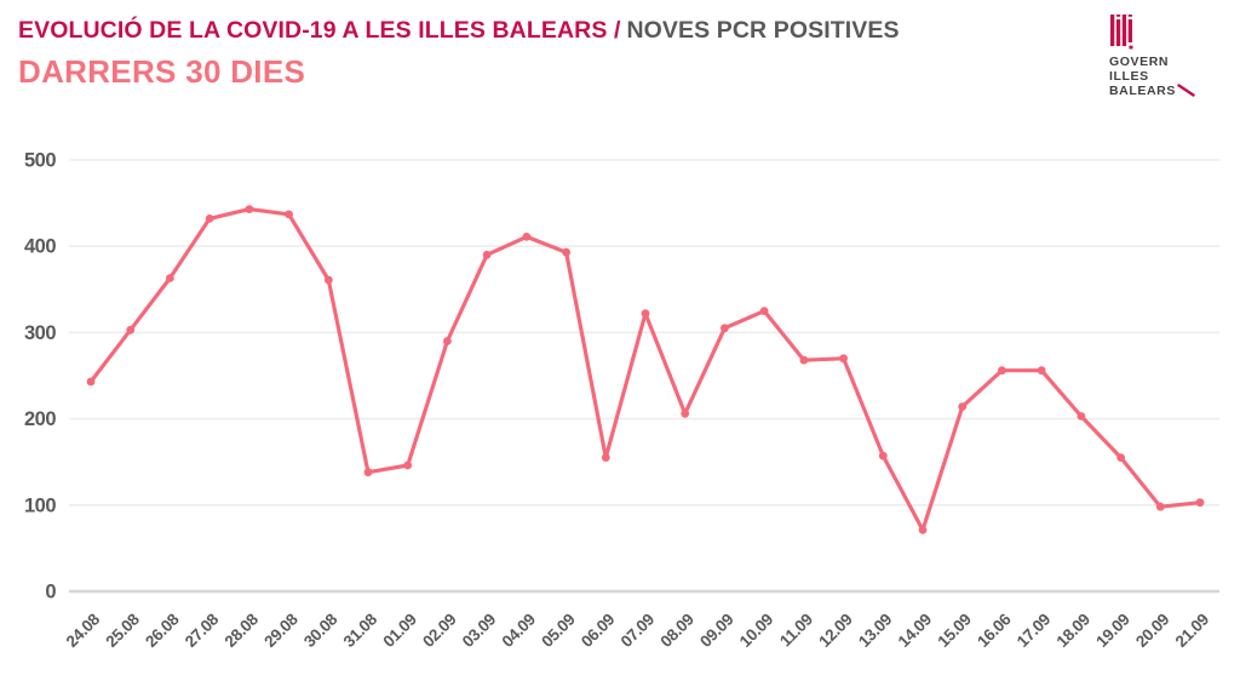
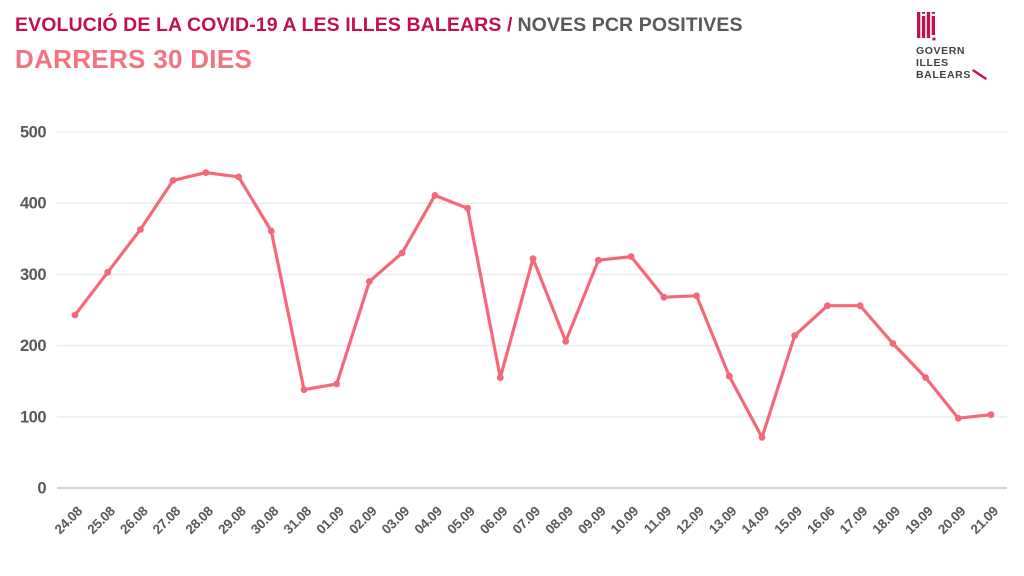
03.09: 390 -> 330
09.09: 300 -> 320
